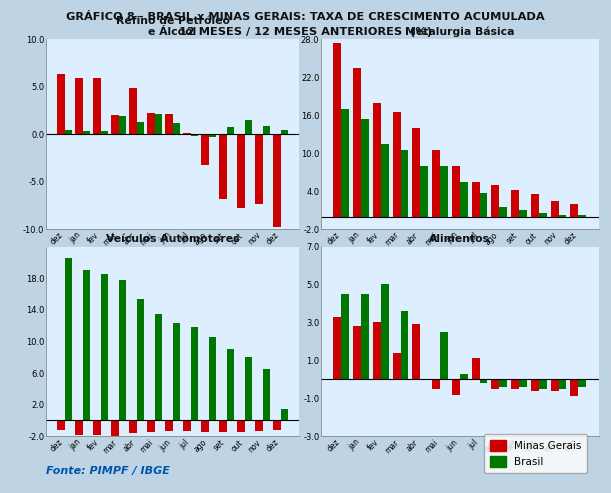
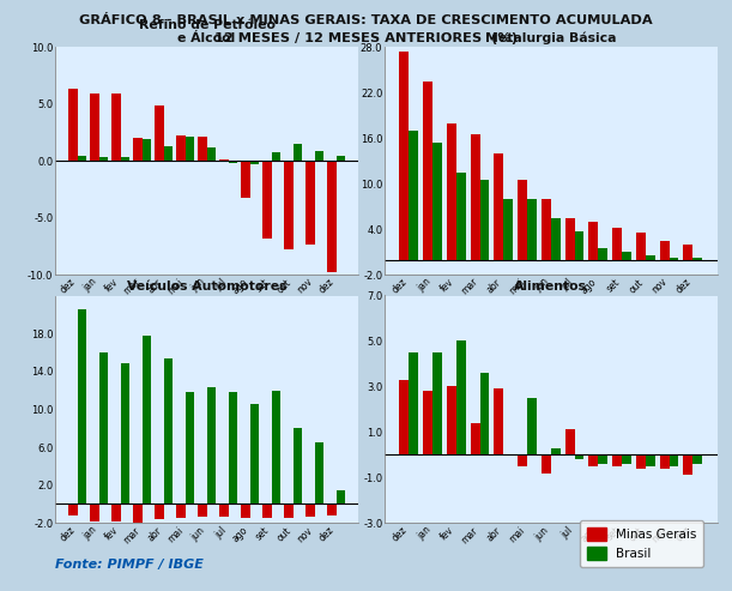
Veículos Automotores/Brasil/jan: 19.0 -> 16.0
Veículos Automotores/Brasil/fev: 18.5 -> 14.8
Veículos Automotores/Brasil/mai: 13.5 -> 11.8
Veículos Automotores/Brasil/set: 9.0 -> 12.0
